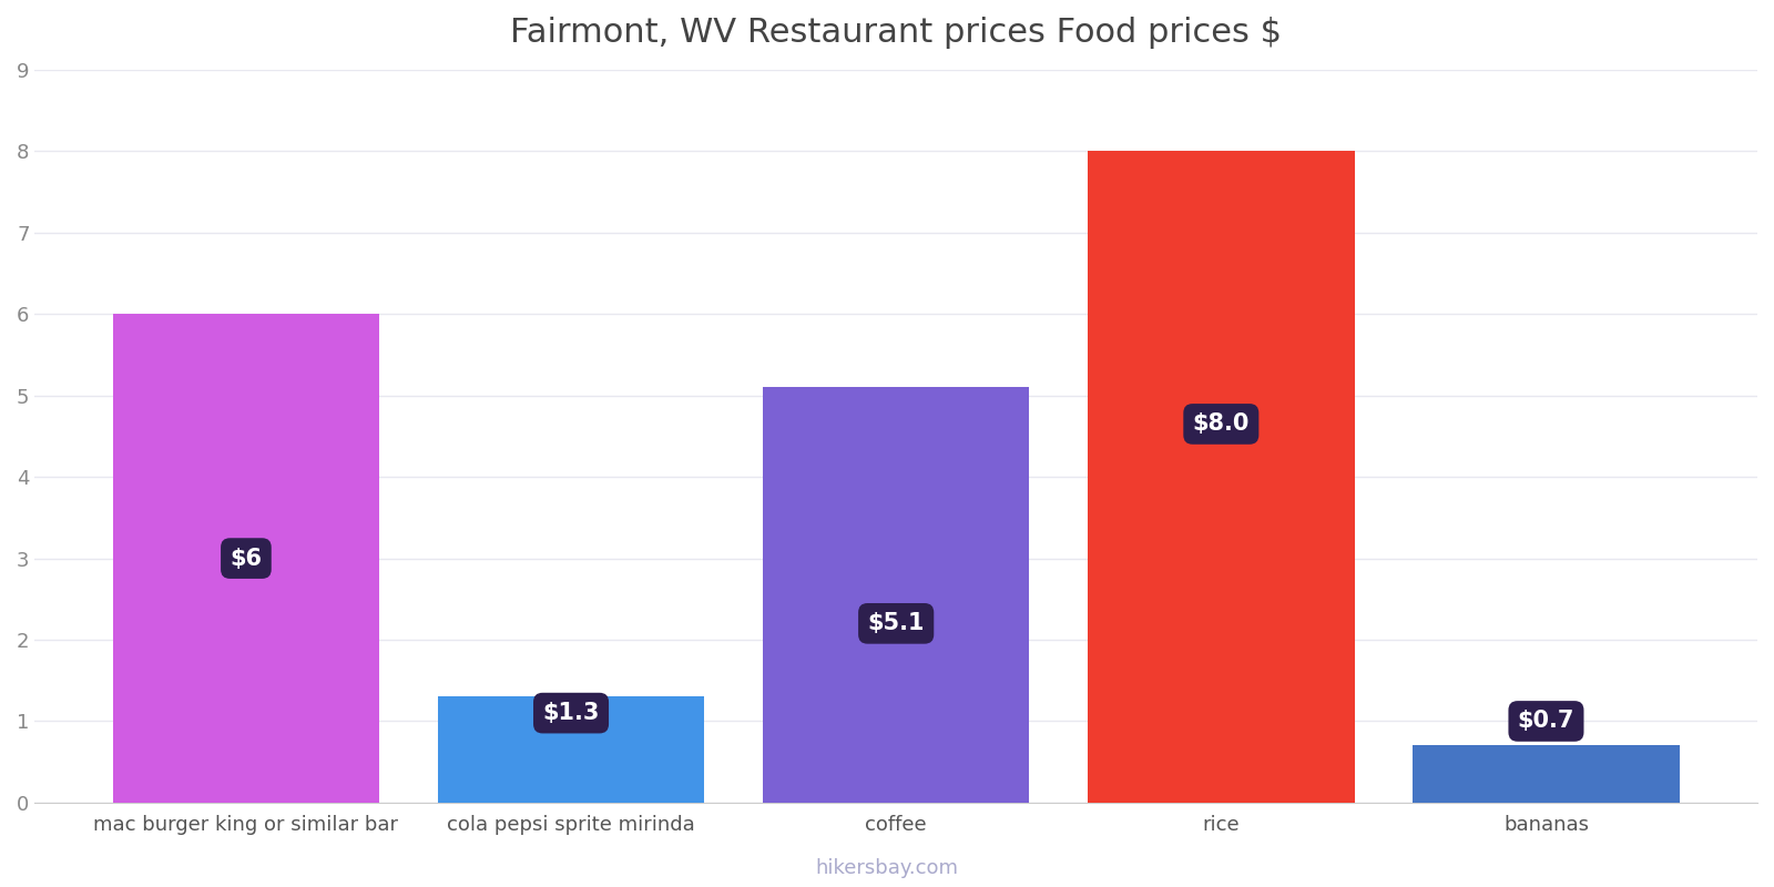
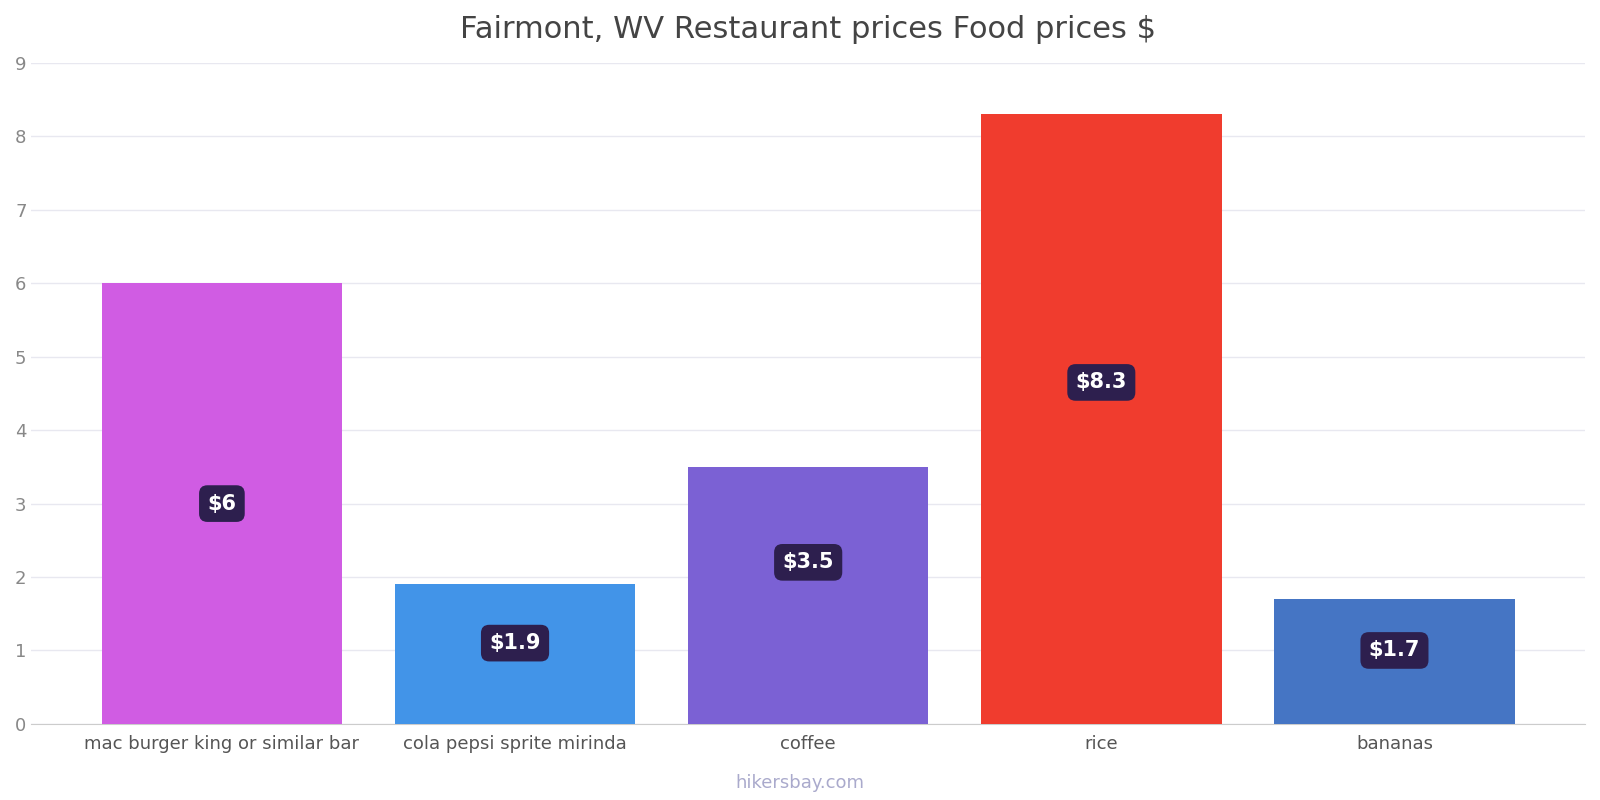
cola pepsi sprite mirinda: $1.3 -> $1.9
coffee: $5.1 -> $3.5
rice: $8.0 -> $8.3
bananas: $0.7 -> $1.7
